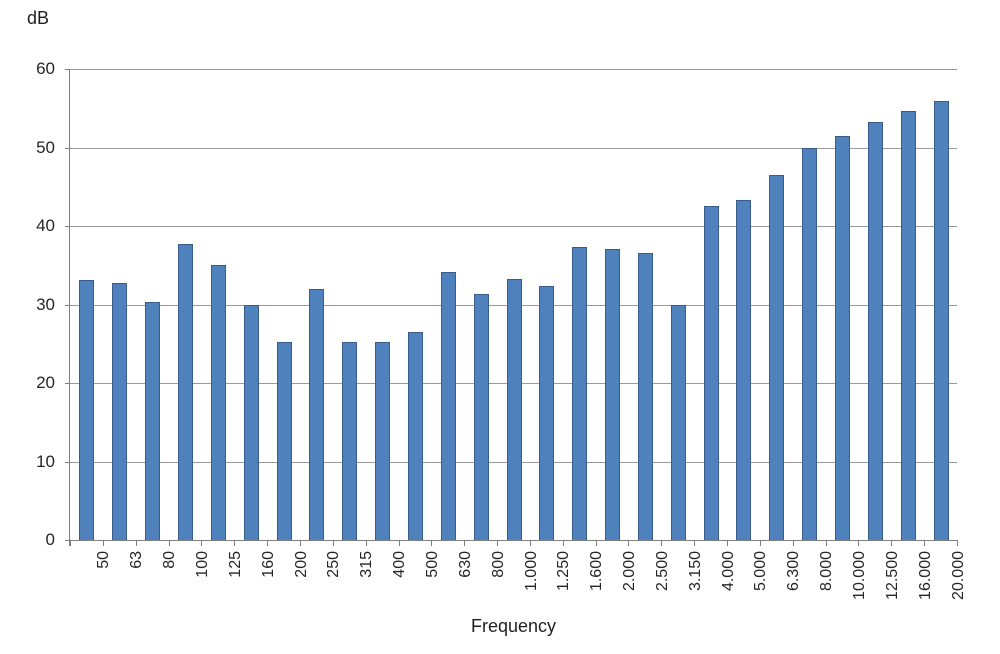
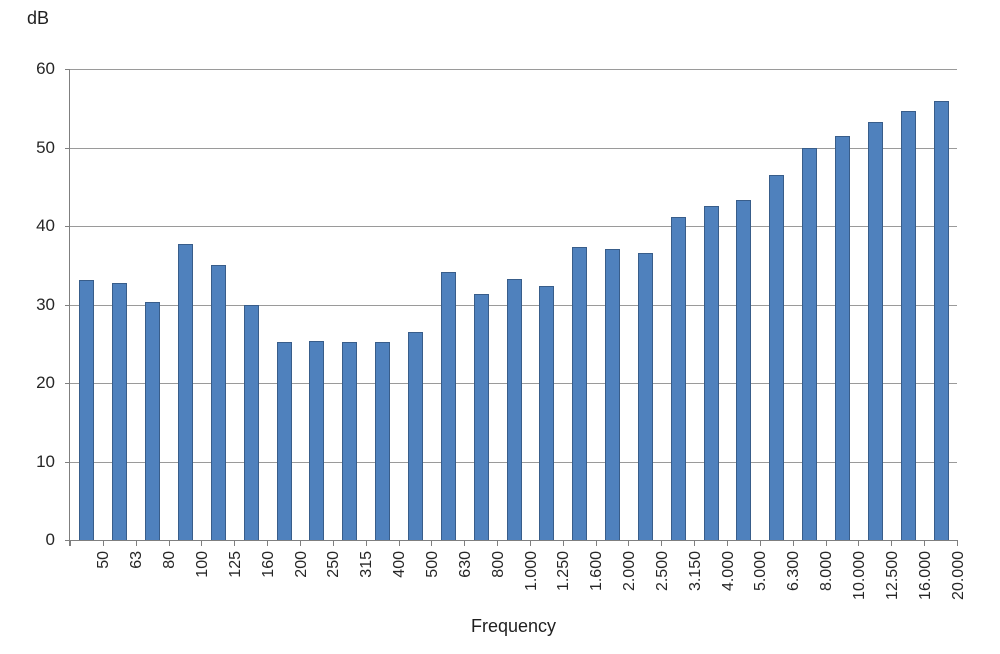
250: 32 -> 25
3.150: 30 -> 41
